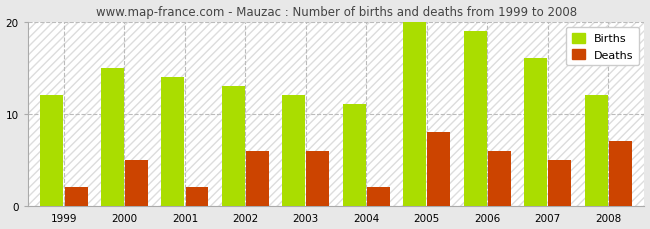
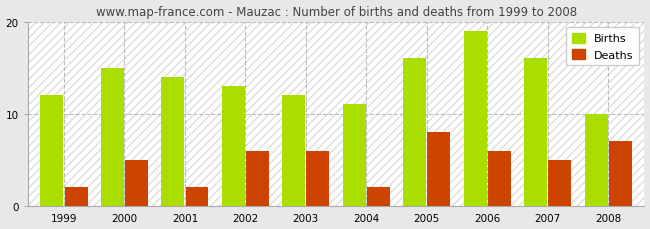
Births/2005: 20 -> 16
Births/2008: 12 -> 10
